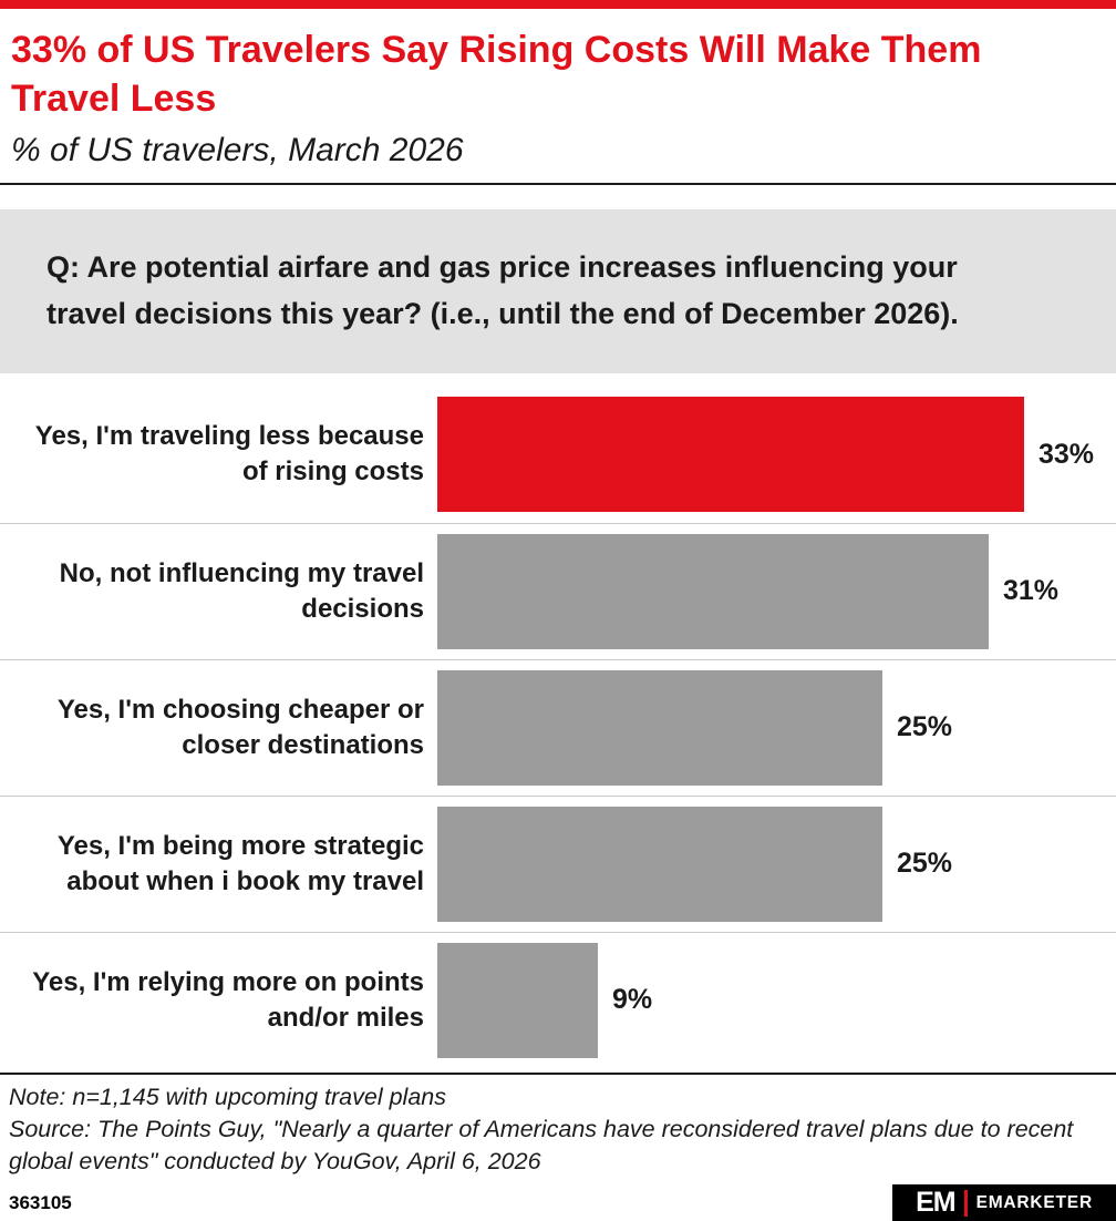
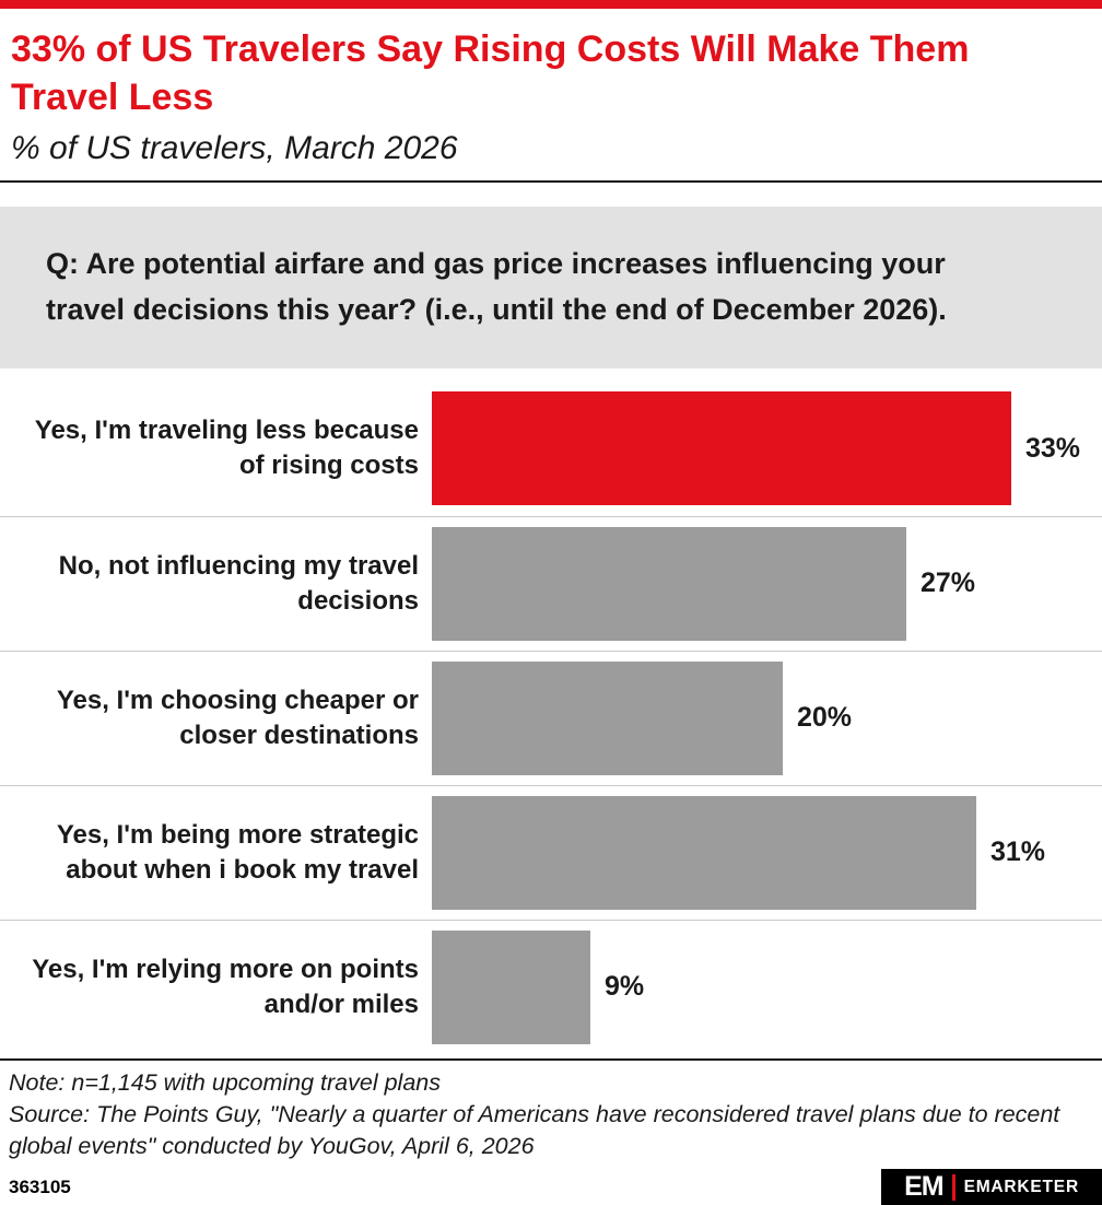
No, not influencing my travel decisions: 31% -> 27%
Yes, I'm choosing cheaper or closer destinations: 25% -> 20%
Yes, I'm being more strategic about when i book my travel: 25% -> 31%
